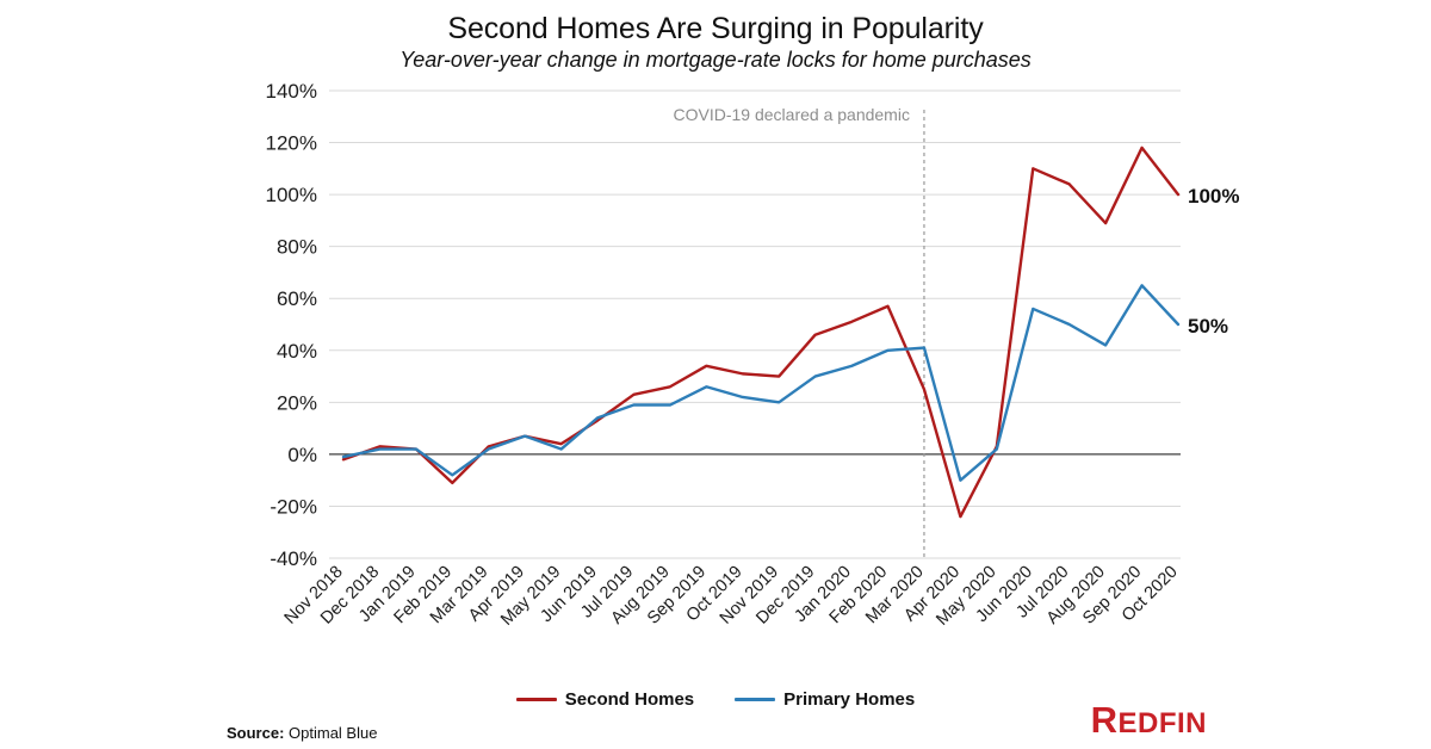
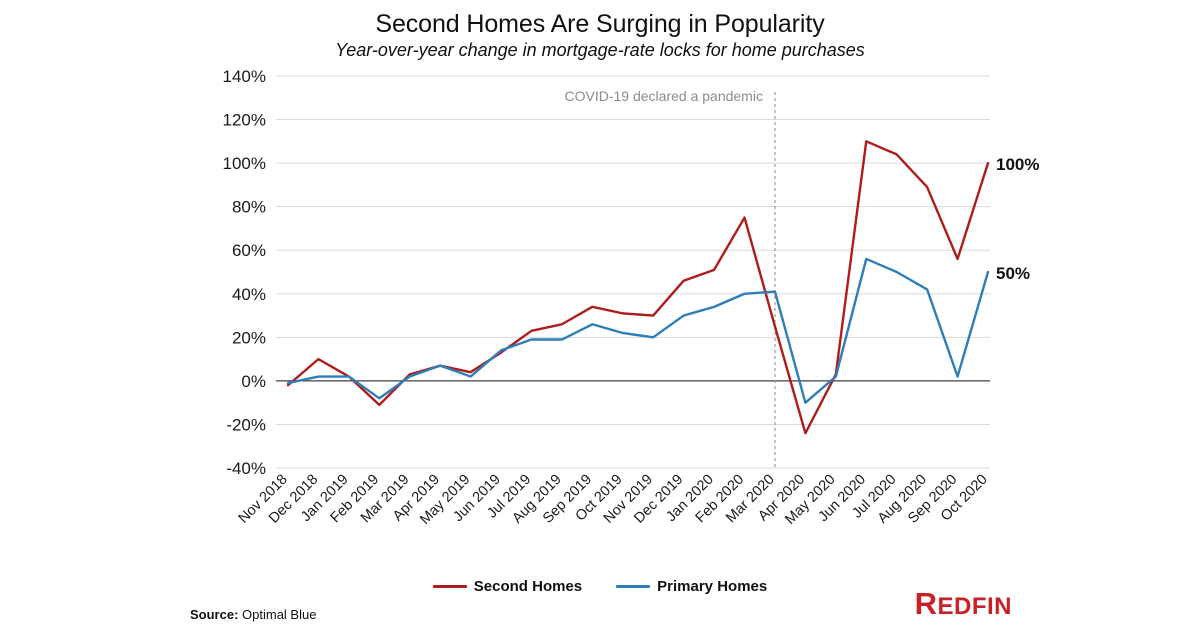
Second Homes/Dec 2018: 3% -> 10%
Second Homes/Feb 2020: 57% -> 75%
Second Homes/Sep 2020: 118% -> 56%
Primary Homes/Sep 2020: 65% -> 2%
